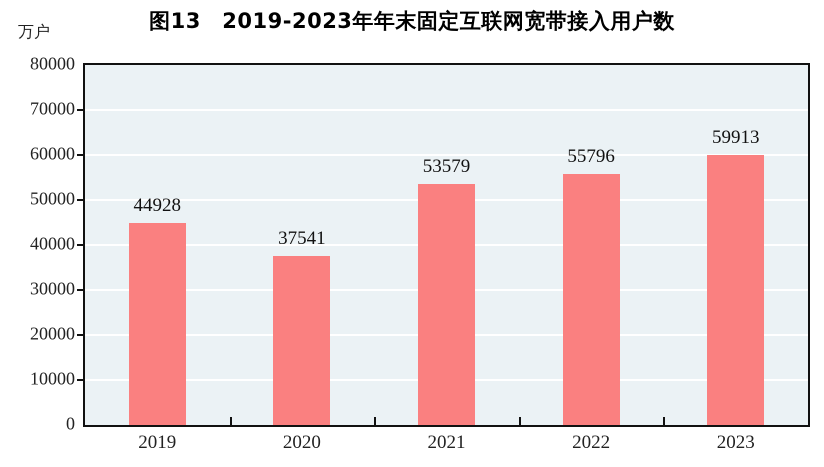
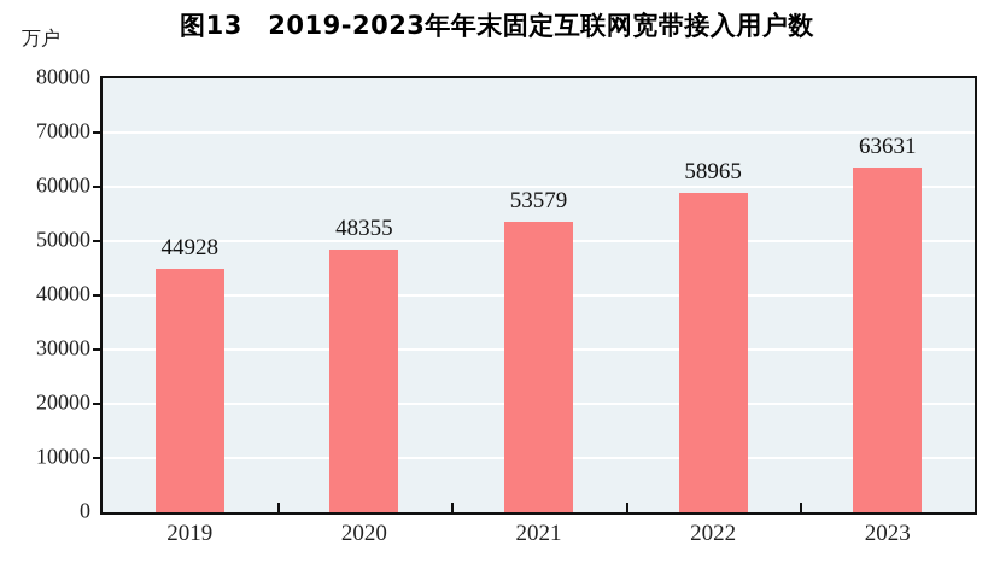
2020: 37541 -> 48355
2022: 55796 -> 58965
2023: 59913 -> 63631
